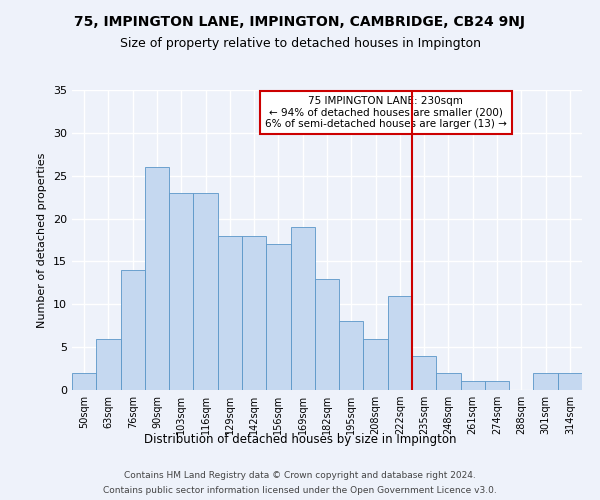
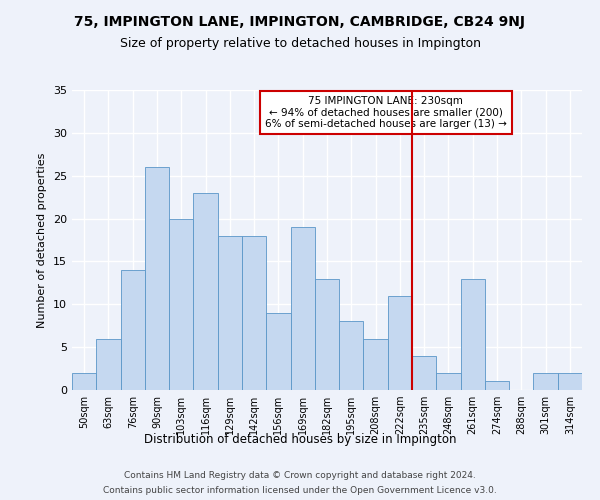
103sqm: 23 -> 20
156sqm: 17 -> 9
261sqm: 1 -> 13
